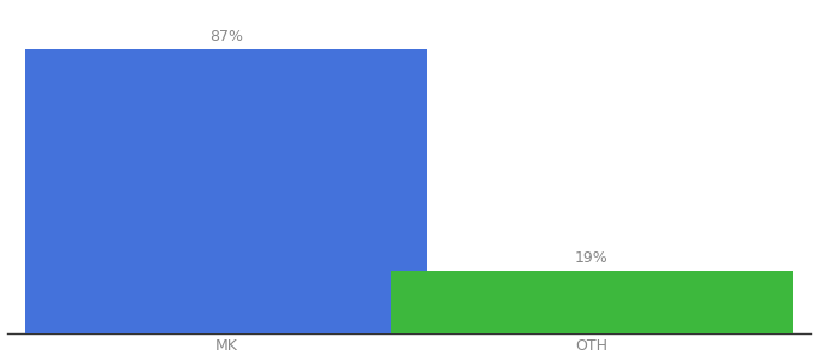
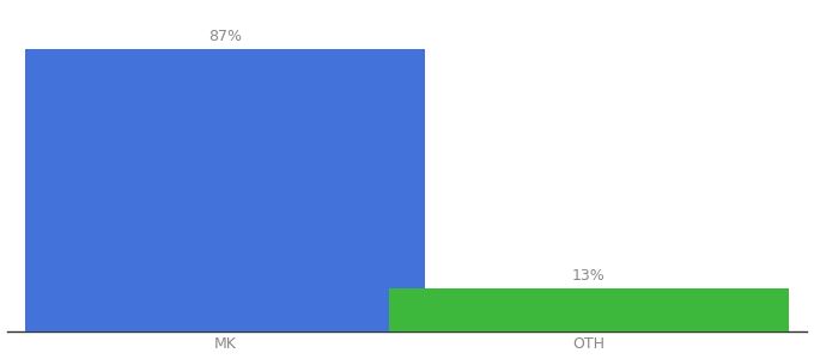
OTH: 19% -> 13%
